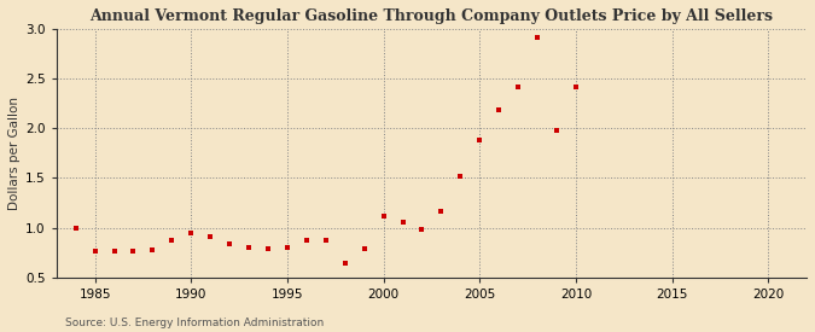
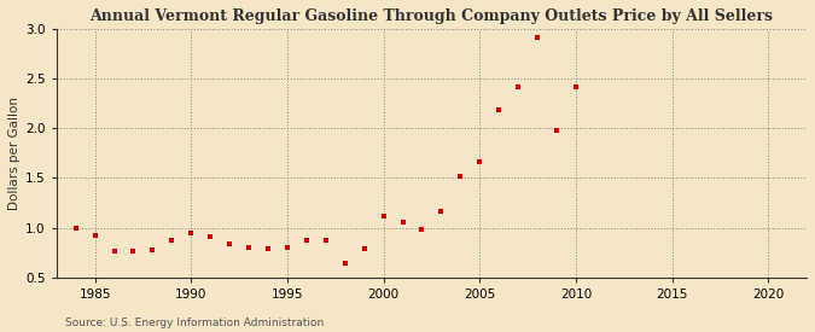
1985: 0.76 -> 0.92
2005: 1.88 -> 1.66
